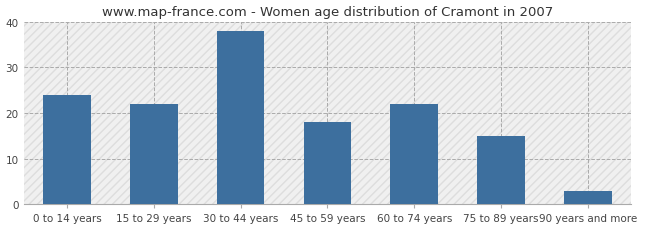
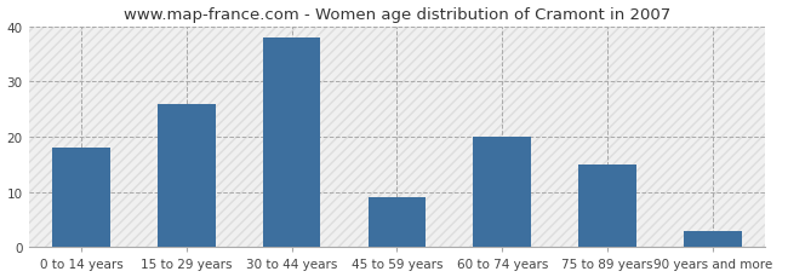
0 to 14 years: 24 -> 18
15 to 29 years: 22 -> 26
45 to 59 years: 18 -> 9
60 to 74 years: 22 -> 20
